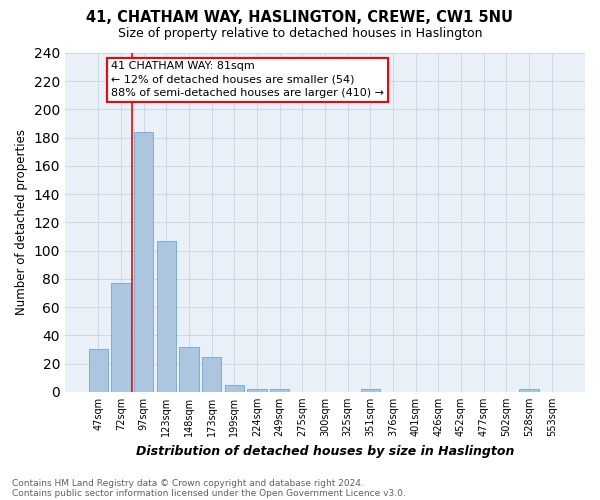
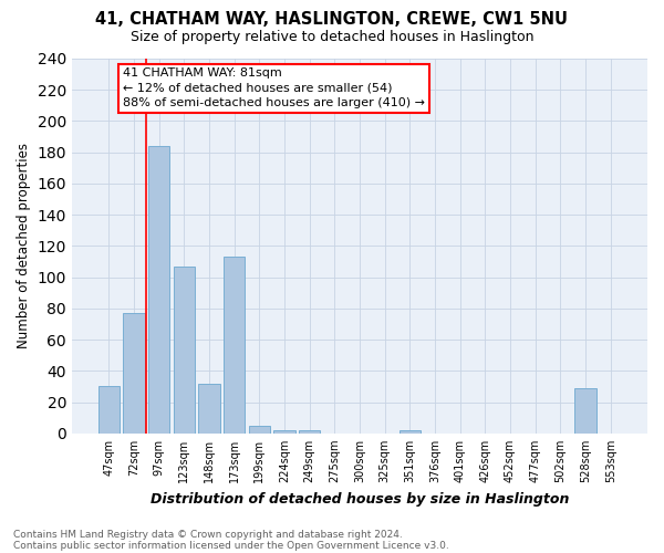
173sqm: 25 -> 113
528sqm: 2 -> 29
